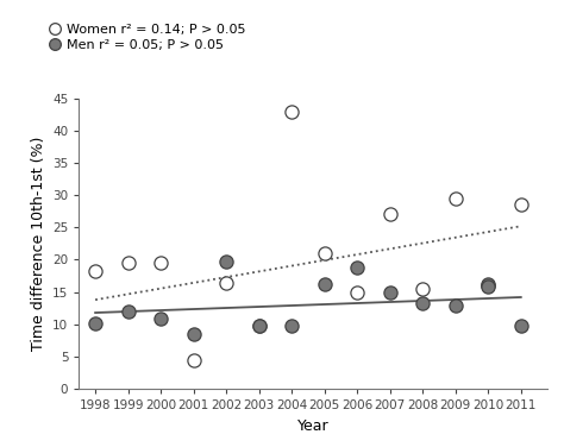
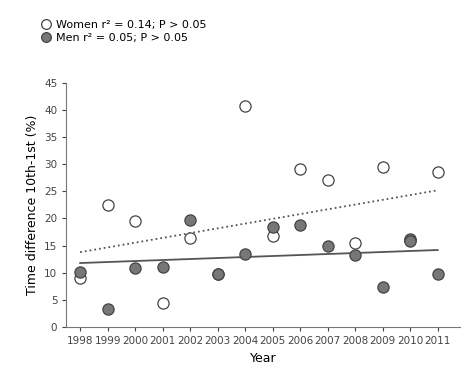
Women r² = 0.14; P > 0.05/1998: 18.3 -> 9.0
Women r² = 0.14; P > 0.05/1999: 19.5 -> 22.4
Men r² = 0.05; P > 0.05/1999: 12.0 -> 3.4
Men r² = 0.05; P > 0.05/2001: 8.5 -> 11.0
Women r² = 0.14; P > 0.05/2004: 43.0 -> 40.8
Men r² = 0.05; P > 0.05/2004: 9.7 -> 13.4
Women r² = 0.14; P > 0.05/2005: 21.0 -> 16.8
Men r² = 0.05; P > 0.05/2005: 16.2 -> 18.4
Women r² = 0.14; P > 0.05/2006: 15.0 -> 29.2
Men r² = 0.05; P > 0.05/2009: 13.0 -> 7.4
